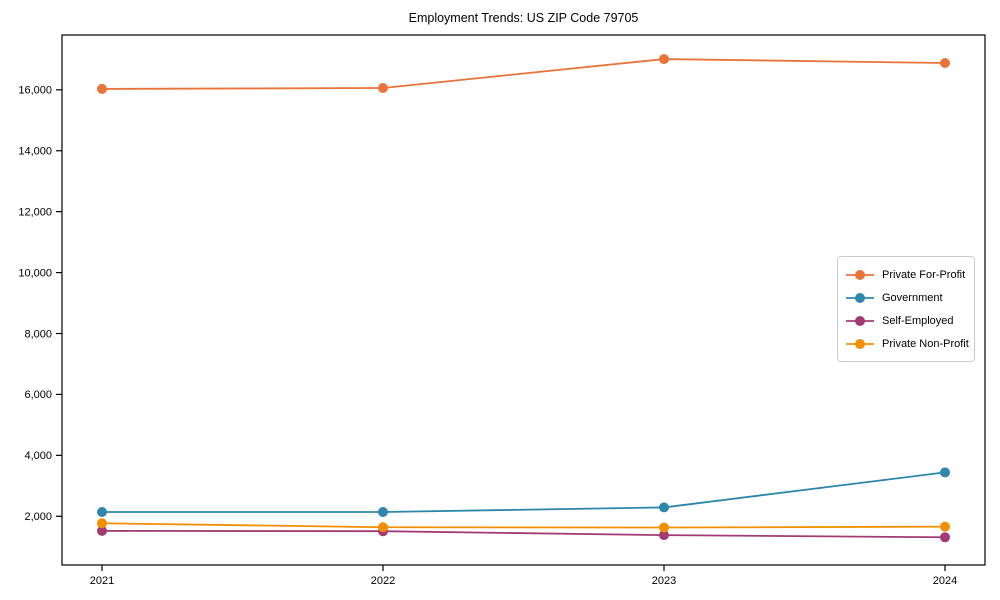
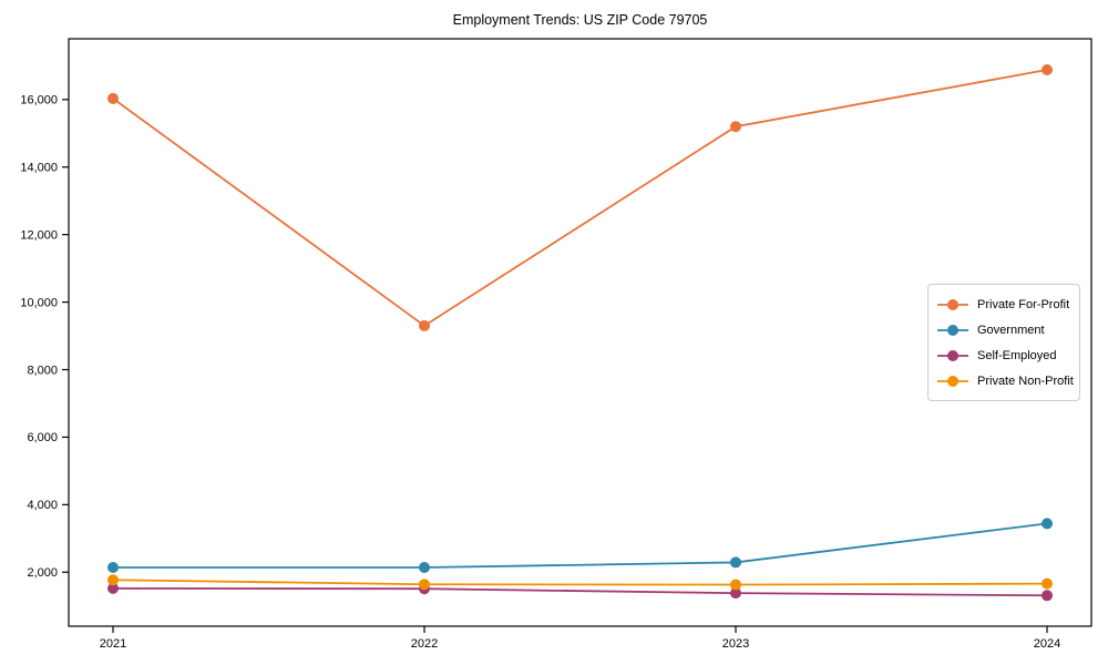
Private For-Profit/2022: 16100 -> 9300
Private For-Profit/2023: 17000 -> 15200
